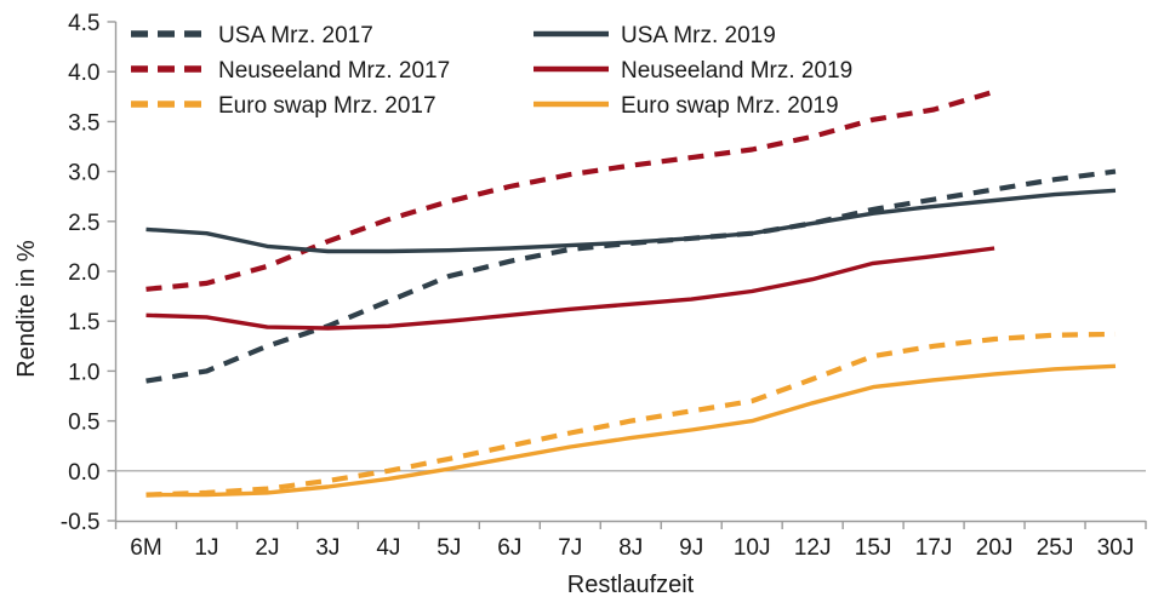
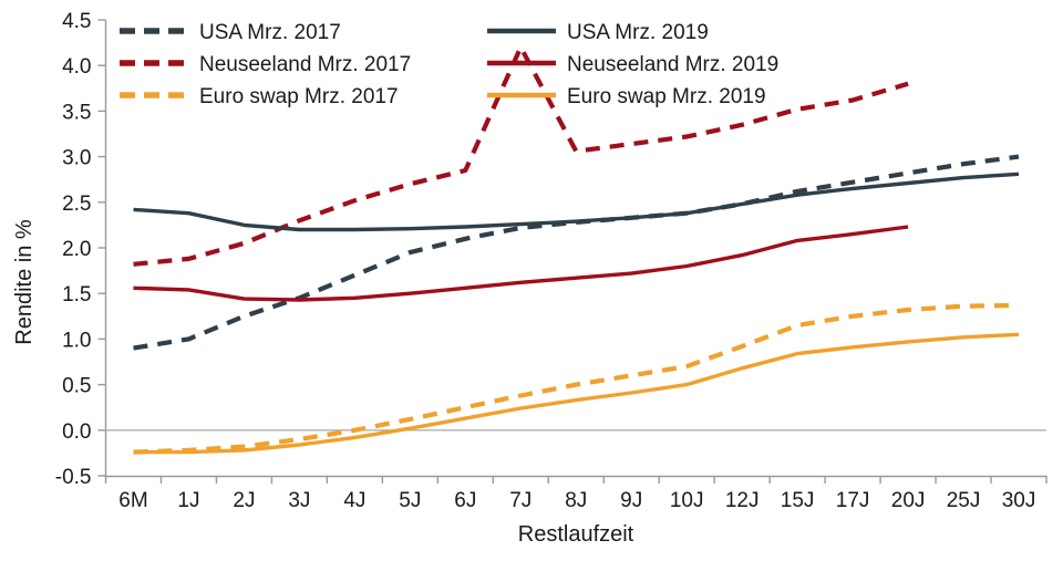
Neuseeland Mrz. 2017/7J: 3.0 -> 4.2
